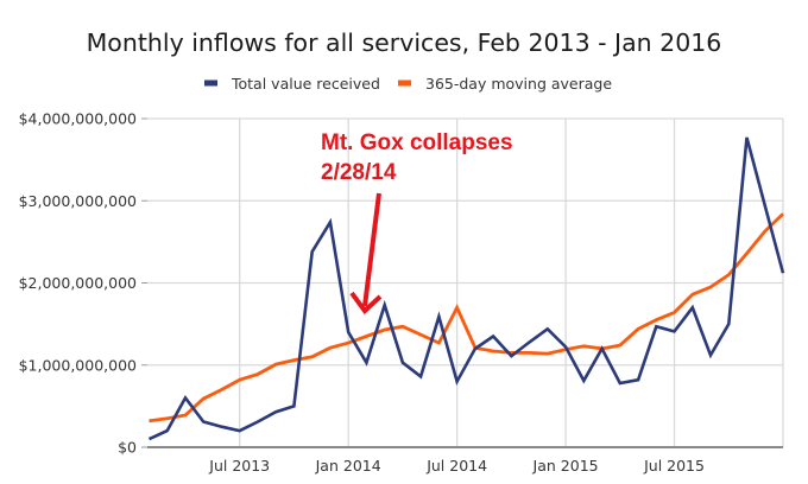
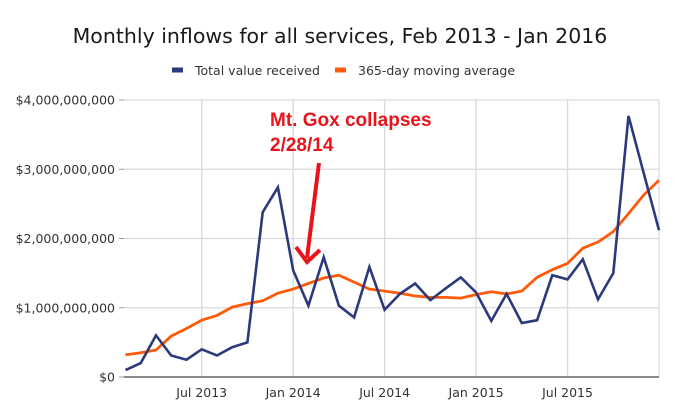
Total value received/Jul 2013: $200000000 -> $400000000
Total value received/Jan 2014: $1400000000 -> $1500000000
Total value received/Jul 2014: $800000000 -> $1000000000
365-day moving average/Jul 2014: $1700000000 -> $1200000000
